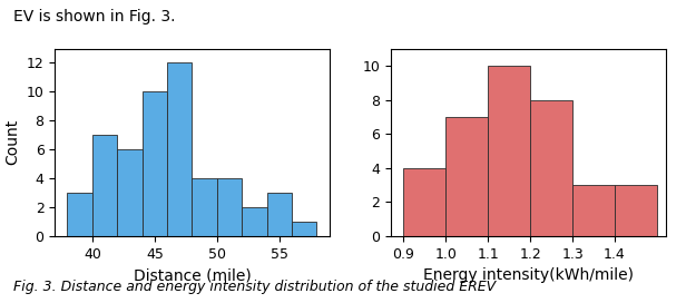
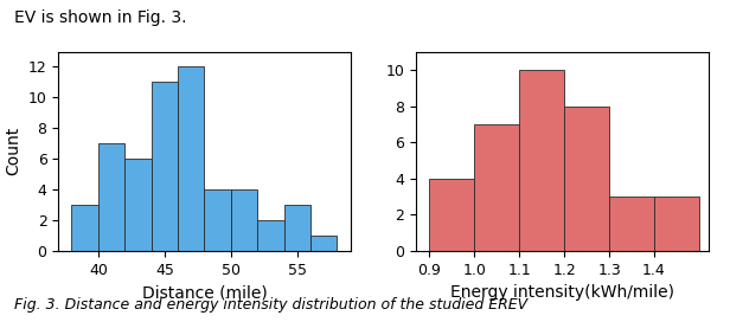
45: 10 -> 11
